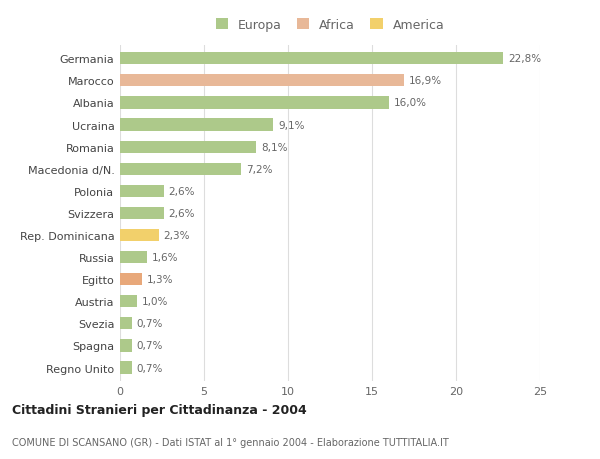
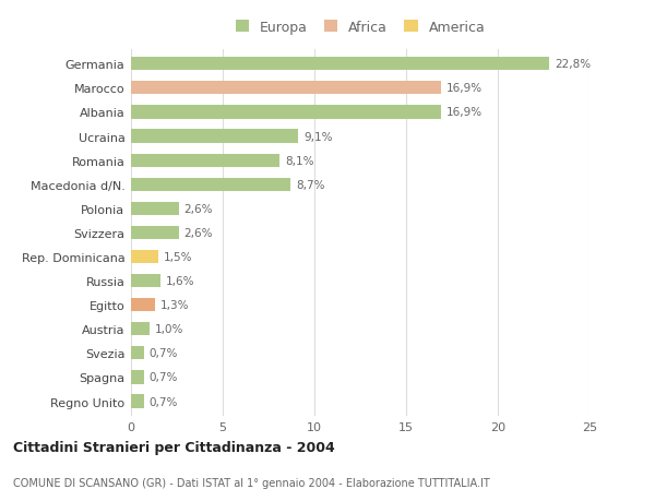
Albania: 16,0% -> 16,9%
Macedonia d/N.: 7,2% -> 8,7%
Rep. Dominicana: 2,3% -> 1,5%
